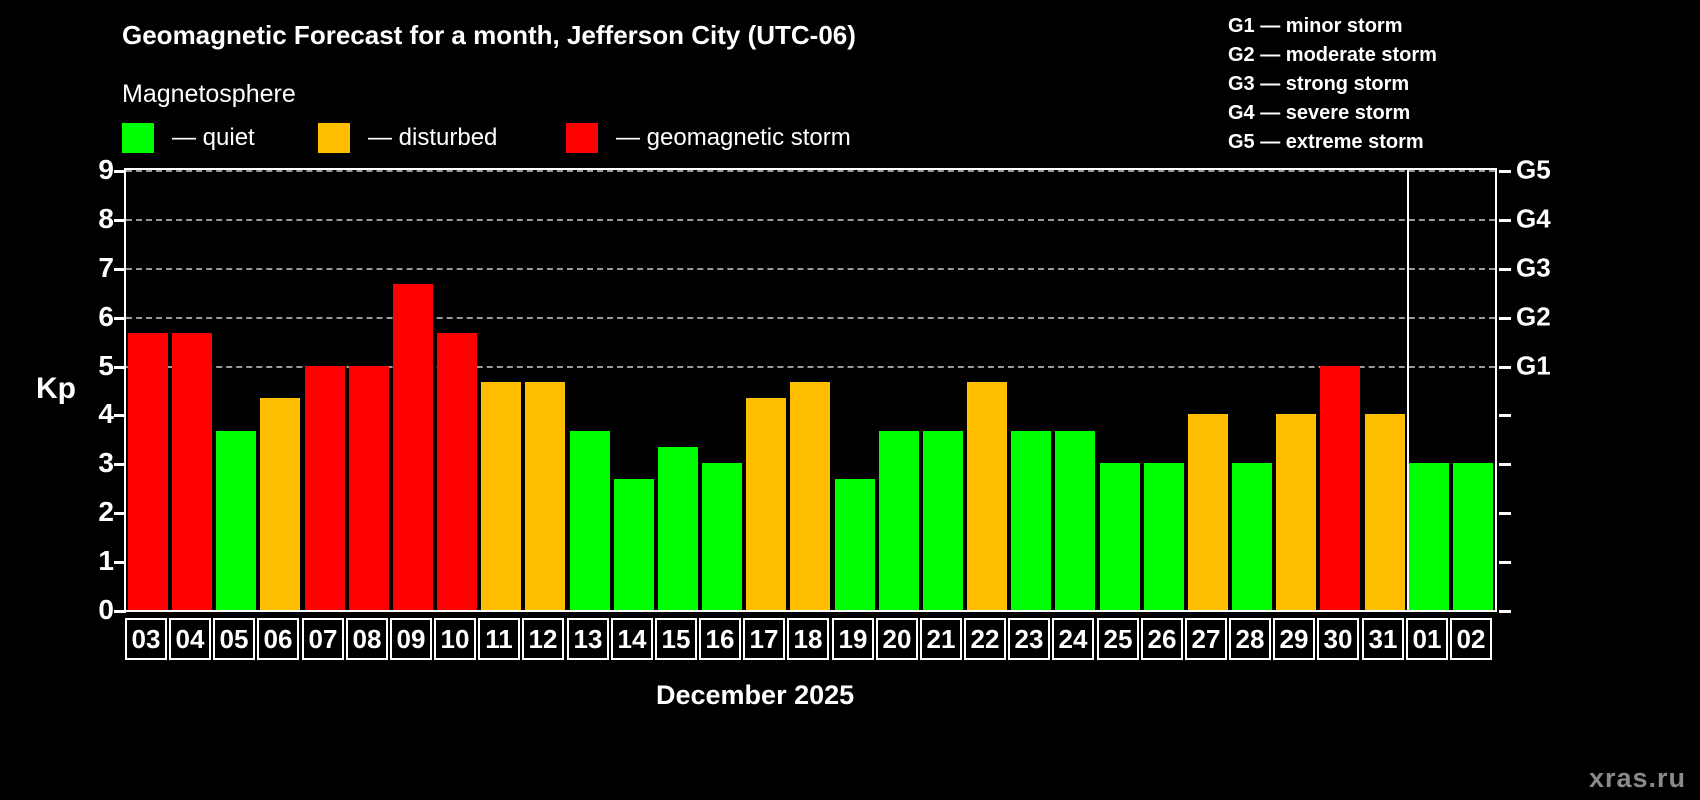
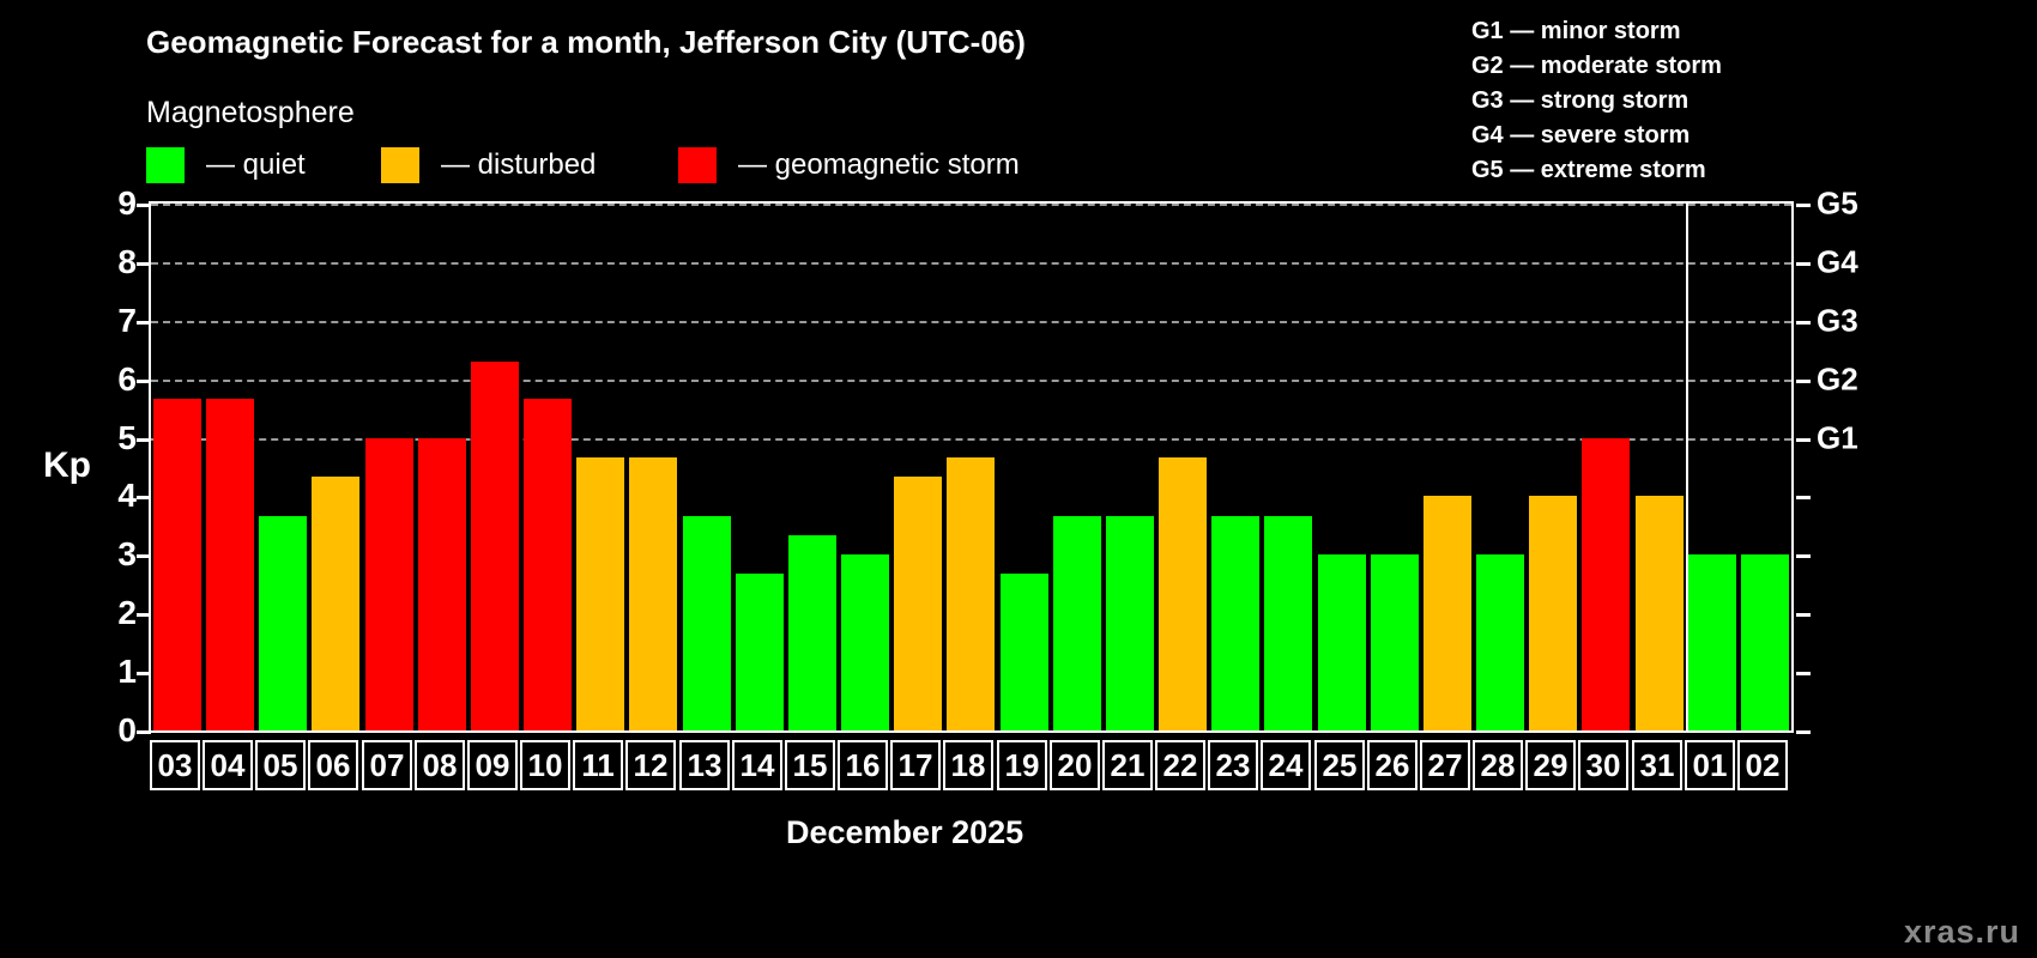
09: 6.7 -> 6.3
